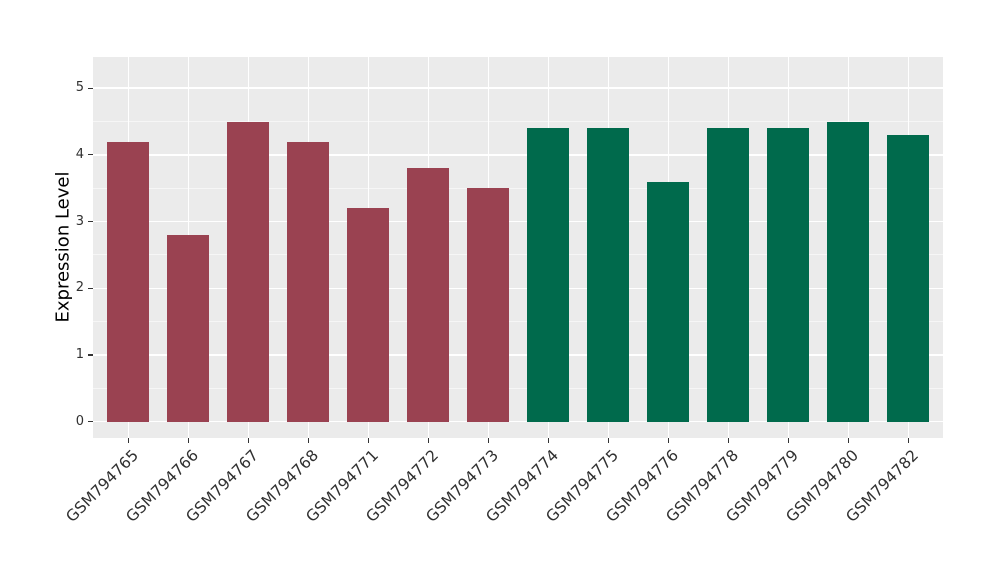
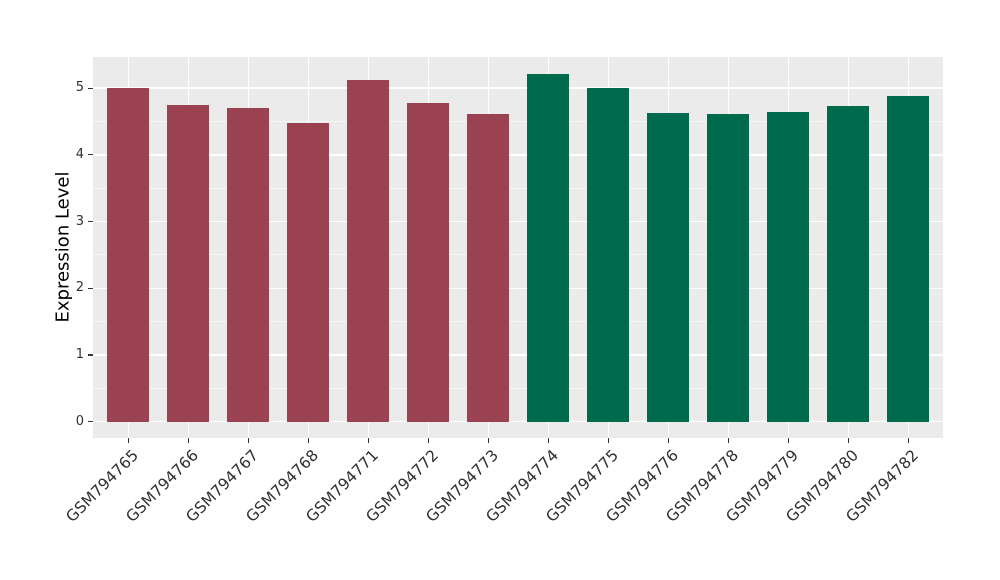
GSM794765: 4.2 -> 5.0
GSM794766: 2.8 -> 4.8
GSM794767: 4.5 -> 4.7
GSM794768: 4.2 -> 4.5
GSM794771: 3.2 -> 5.1
GSM794772: 3.8 -> 4.8
GSM794773: 3.5 -> 4.6
GSM794774: 4.4 -> 5.2
GSM794775: 4.4 -> 5.0
GSM794776: 3.6 -> 4.6
GSM794778: 4.4 -> 4.6
GSM794779: 4.4 -> 4.6
GSM794780: 4.5 -> 4.7
GSM794782: 4.3 -> 4.9
